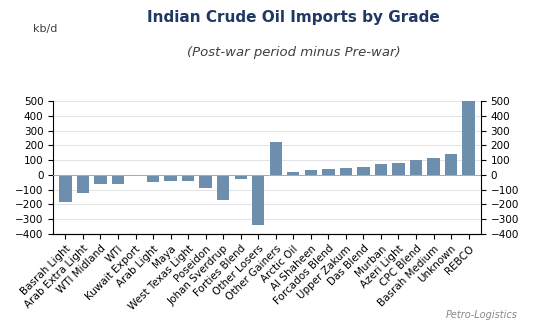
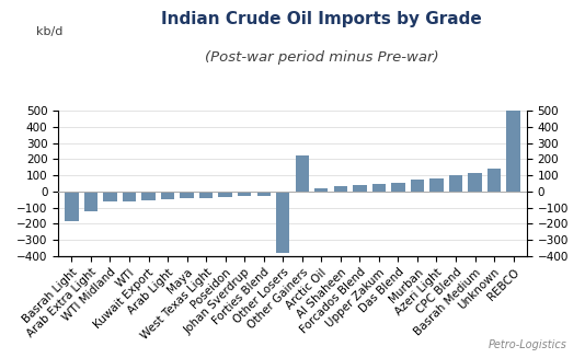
Kuwait Export: -10 -> -60
Poseidon: -90 -> -40
Johan Sverdrup: -170 -> -30
Other Losers: -340 -> -380
